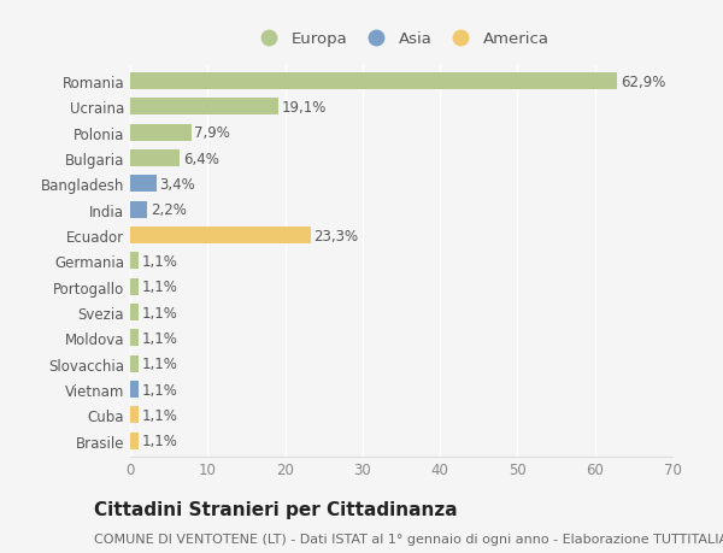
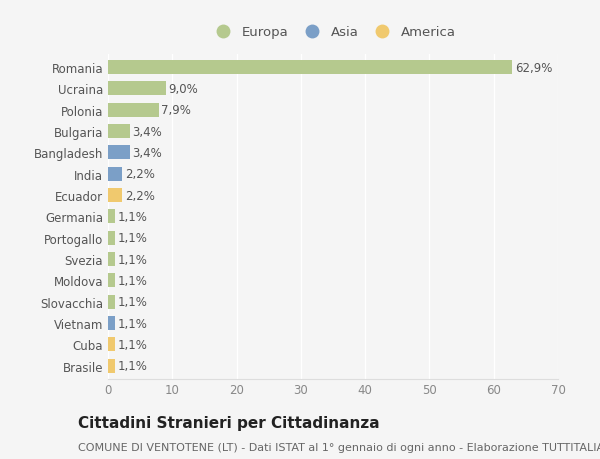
Ucraina: 19,1% -> 9,0%
Bulgaria: 6,4% -> 3,4%
Ecuador: 23,3% -> 2,2%
